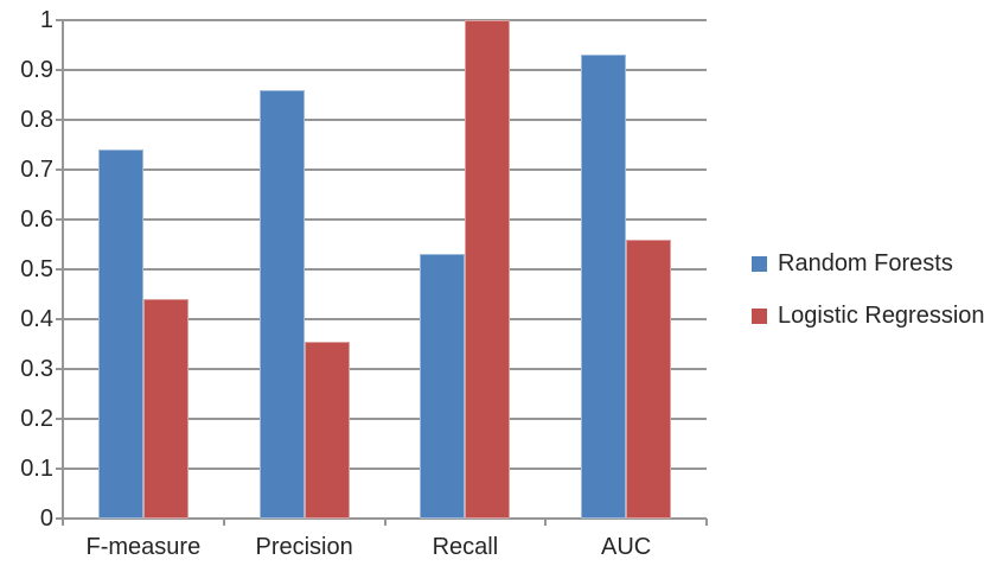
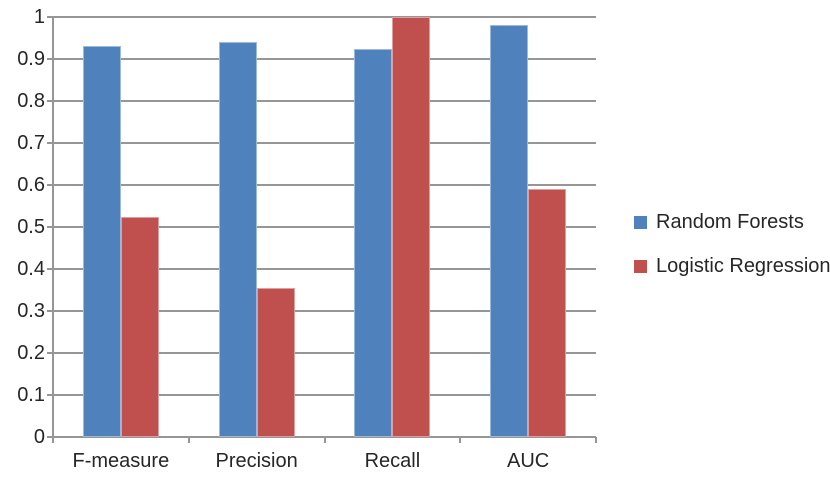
Random Forests/F-measure: 0.74 -> 0.93
Logistic Regression/F-measure: 0.44 -> 0.53
Random Forests/Precision: 0.86 -> 0.94
Random Forests/Recall: 0.53 -> 0.93
Random Forests/AUC: 0.93 -> 0.98
Logistic Regression/AUC: 0.56 -> 0.59
